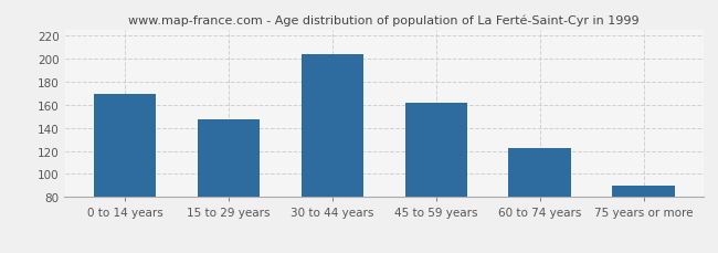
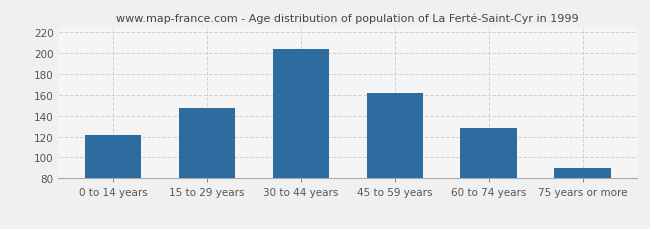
0 to 14 years: 169 -> 121
60 to 74 years: 122 -> 128
